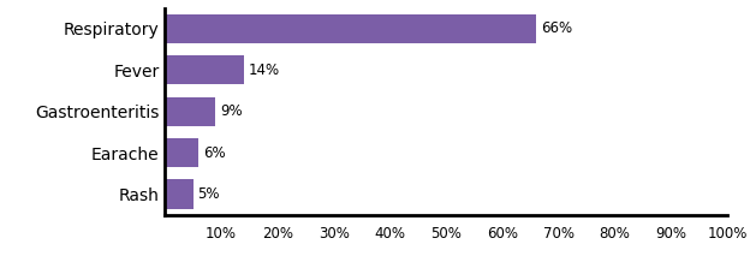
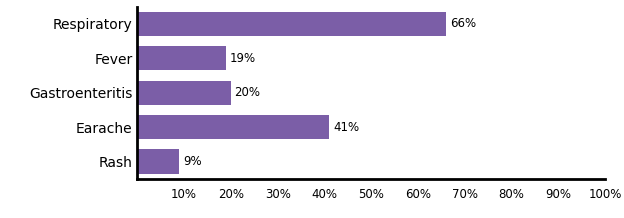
Fever: 14% -> 19%
Gastroenteritis: 9% -> 20%
Earache: 6% -> 41%
Rash: 5% -> 9%
